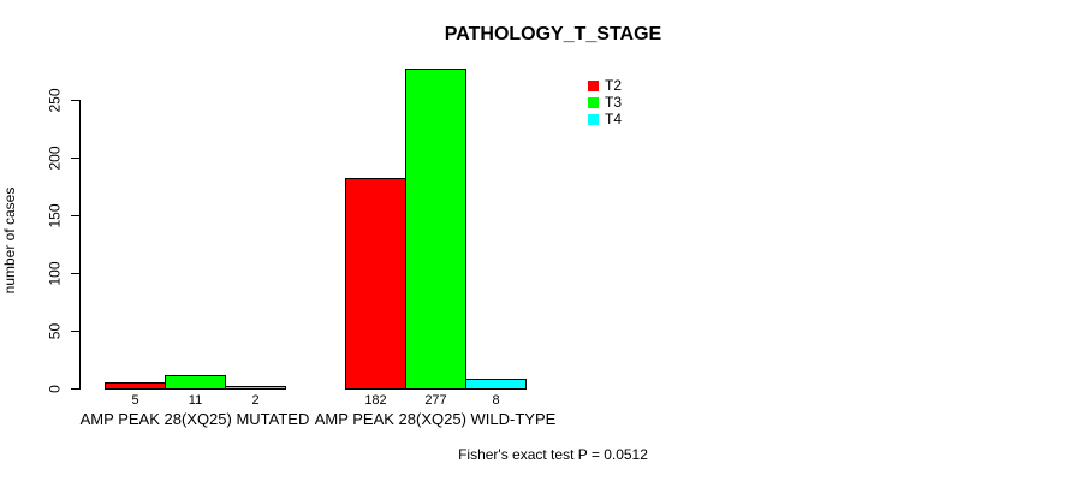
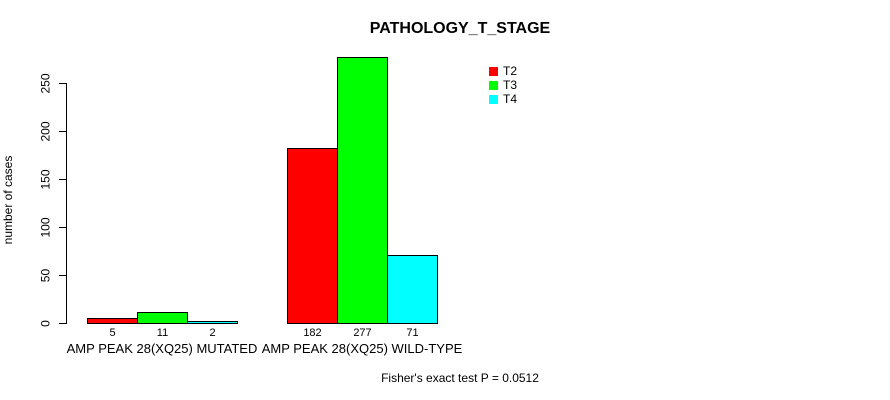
T4/AMP PEAK 28(XQ25) WILD-TYPE: 8 -> 71
